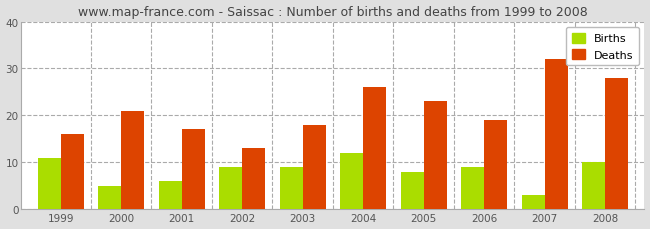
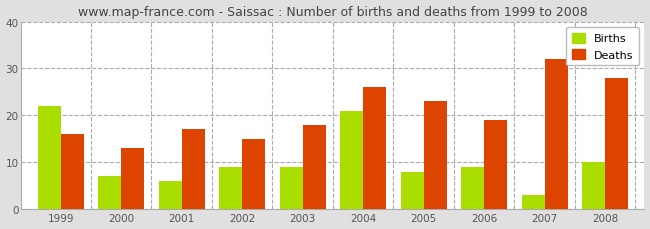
Births/1999: 11 -> 22
Births/2000: 5 -> 7
Deaths/2000: 21 -> 13
Deaths/2002: 13 -> 15
Births/2004: 12 -> 21
